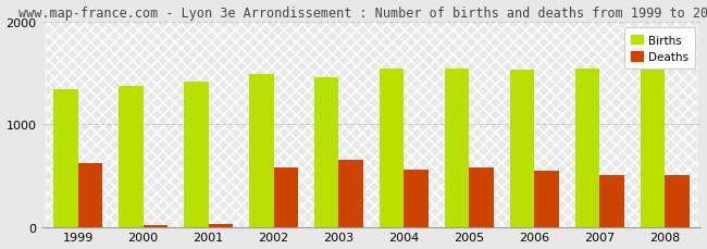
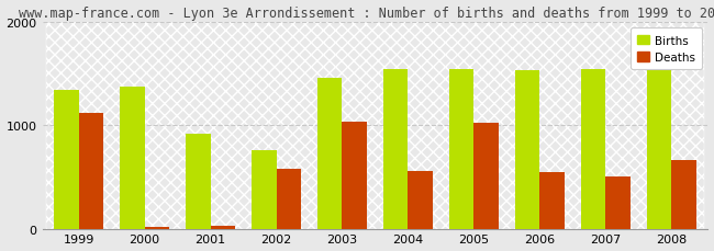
Deaths/1999: 620 -> 1120
Births/2001: 1420 -> 920
Births/2002: 1490 -> 760
Deaths/2003: 650 -> 1040
Deaths/2005: 580 -> 1020
Deaths/2008: 510 -> 660
